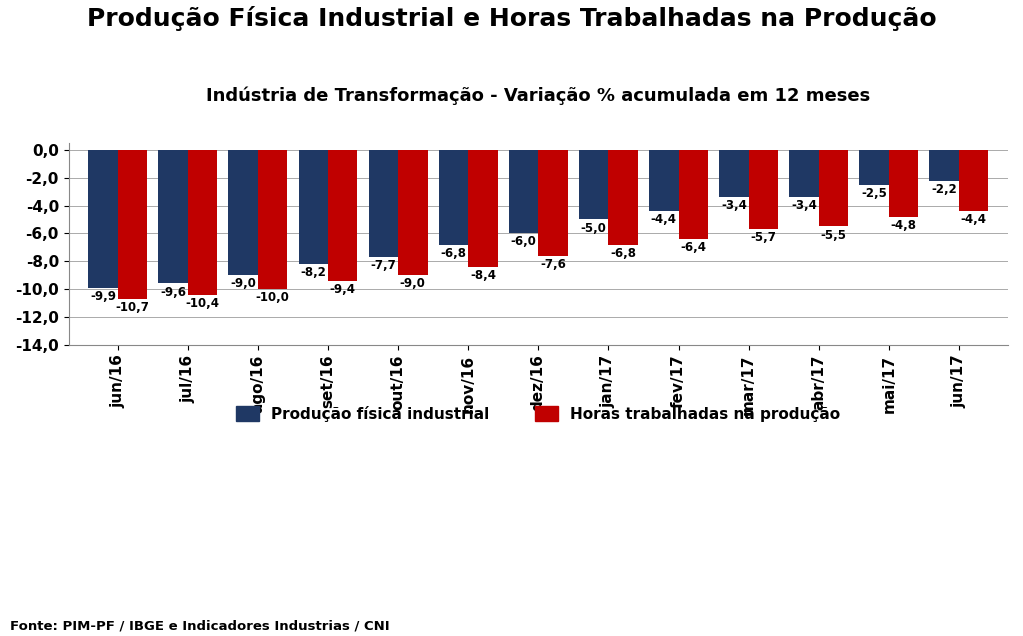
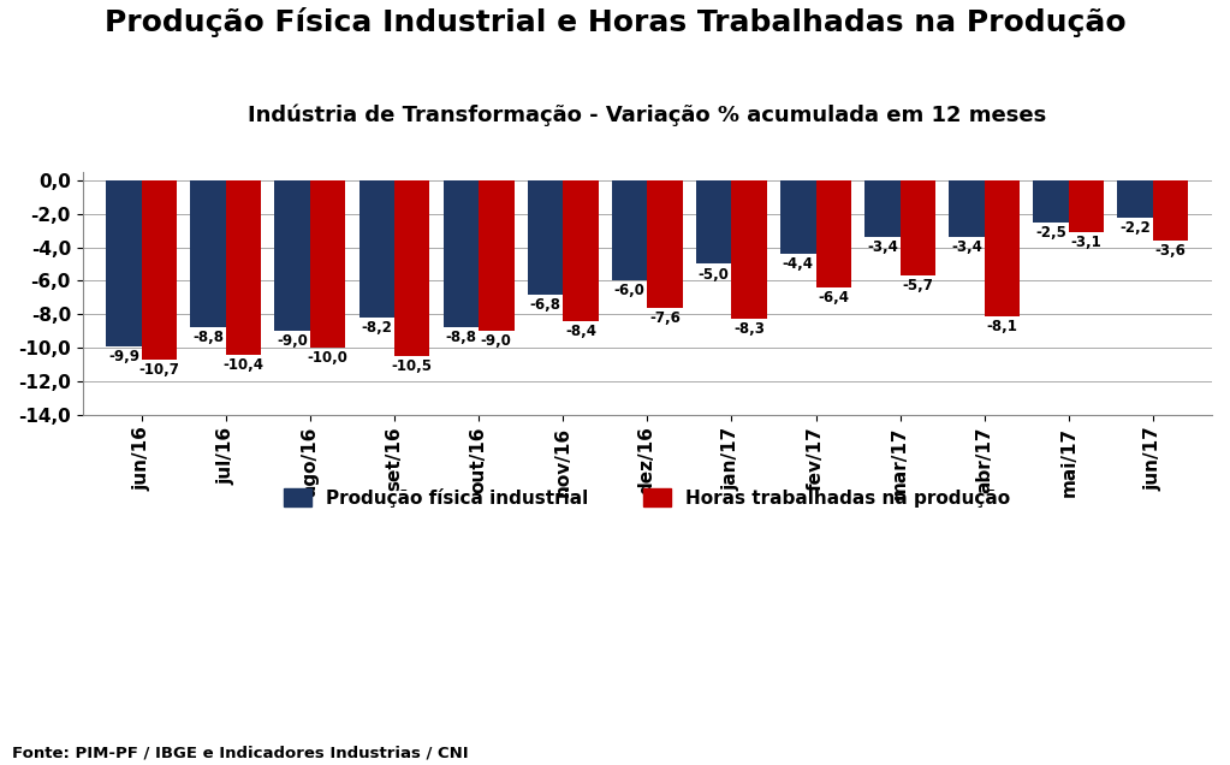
Produção física industrial/jul/16: -9,6 -> -8,8
Horas trabalhadas na produção/set/16: -9,4 -> -10,5
Produção física industrial/out/16: -7,7 -> -8,8
Horas trabalhadas na produção/jan/17: -6,8 -> -8,3
Horas trabalhadas na produção/abr/17: -5,5 -> -8,1
Horas trabalhadas na produção/mai/17: -4,8 -> -3,1
Horas trabalhadas na produção/jun/17: -4,4 -> -3,6
